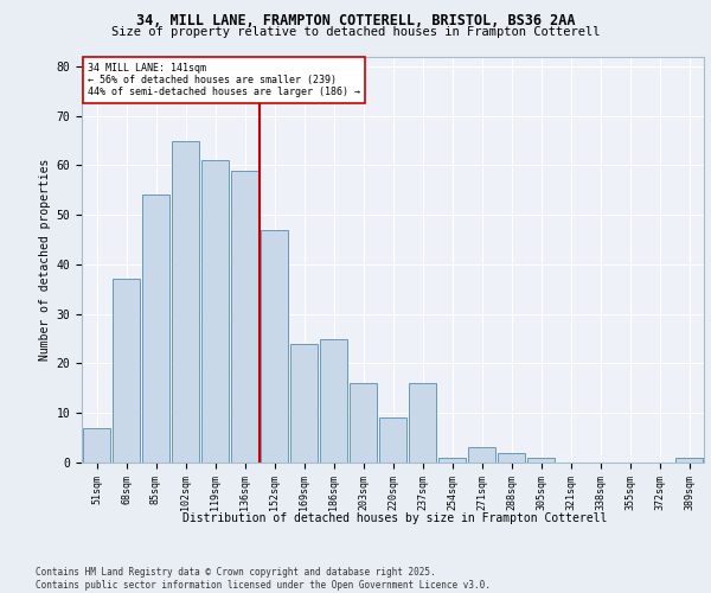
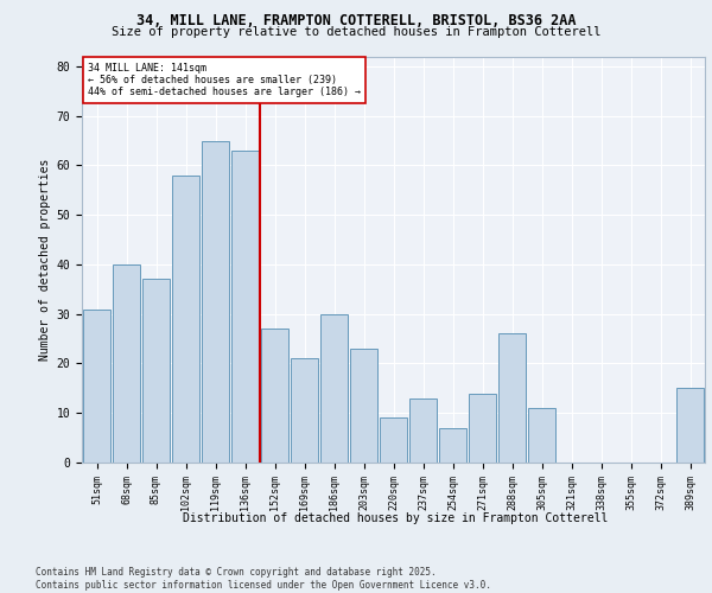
51sqm: 7 -> 31
68sqm: 37 -> 40
85sqm: 54 -> 37
102sqm: 65 -> 58
119sqm: 61 -> 65
136sqm: 59 -> 63
152sqm: 47 -> 27
169sqm: 24 -> 21
186sqm: 25 -> 30
203sqm: 16 -> 23
237sqm: 16 -> 13
254sqm: 1 -> 7
271sqm: 3 -> 14
288sqm: 2 -> 26
305sqm: 1 -> 11
389sqm: 1 -> 15
